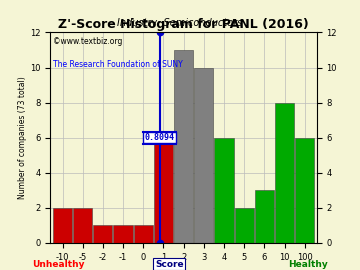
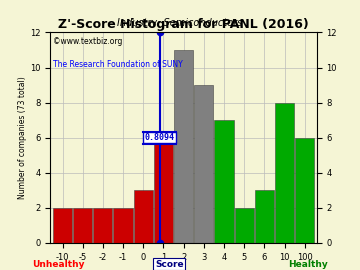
-2: 1 -> 2
-1: 1 -> 2
0: 1 -> 3
3: 10 -> 9
4: 6 -> 7
